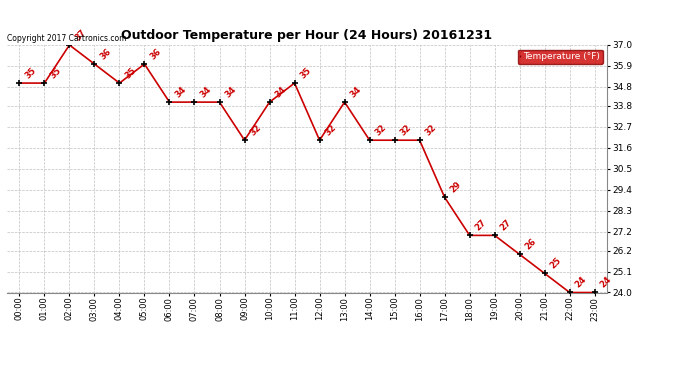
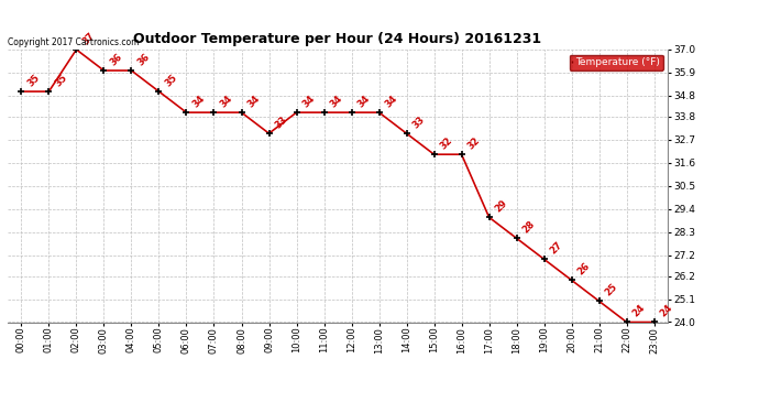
04:00: 35 -> 36
05:00: 36 -> 35
09:00: 32 -> 33
11:00: 35 -> 34
12:00: 32 -> 34
14:00: 32 -> 33
18:00: 27 -> 28
